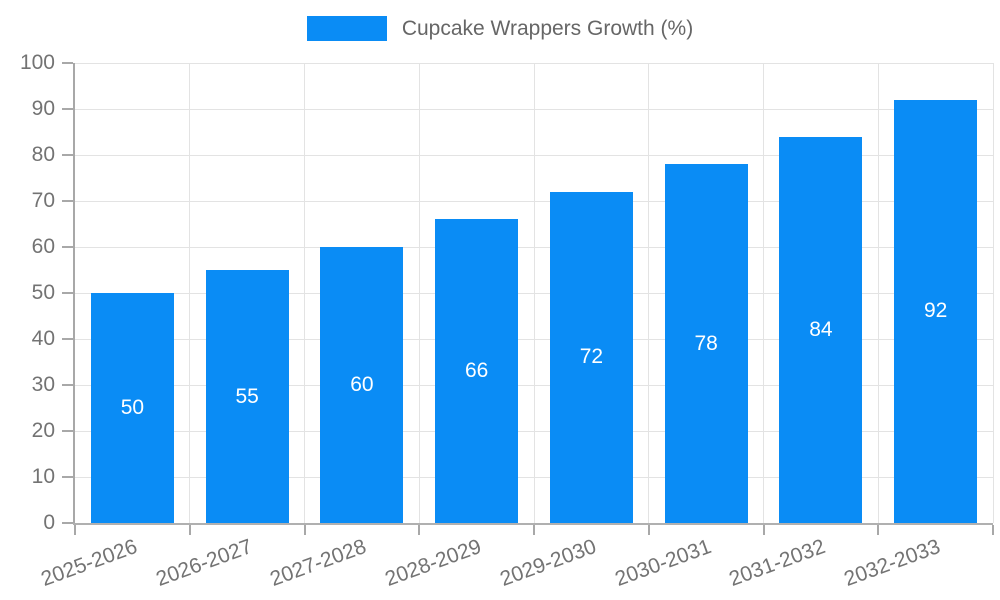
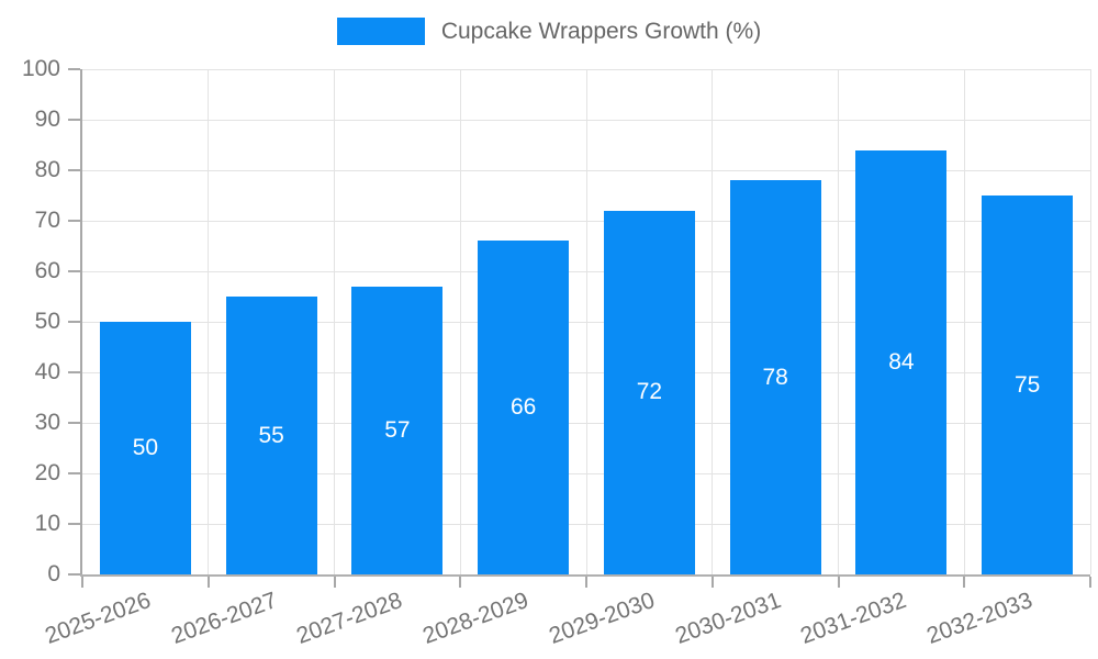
2027-2028: 60 -> 57
2032-2033: 92 -> 75
